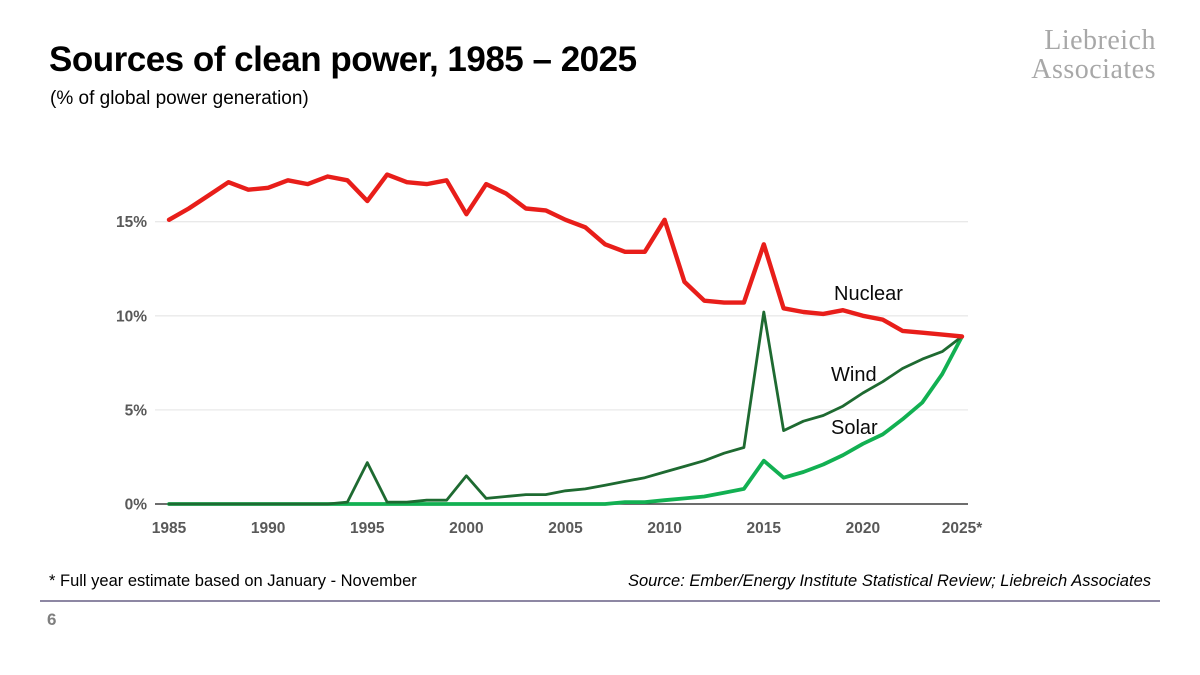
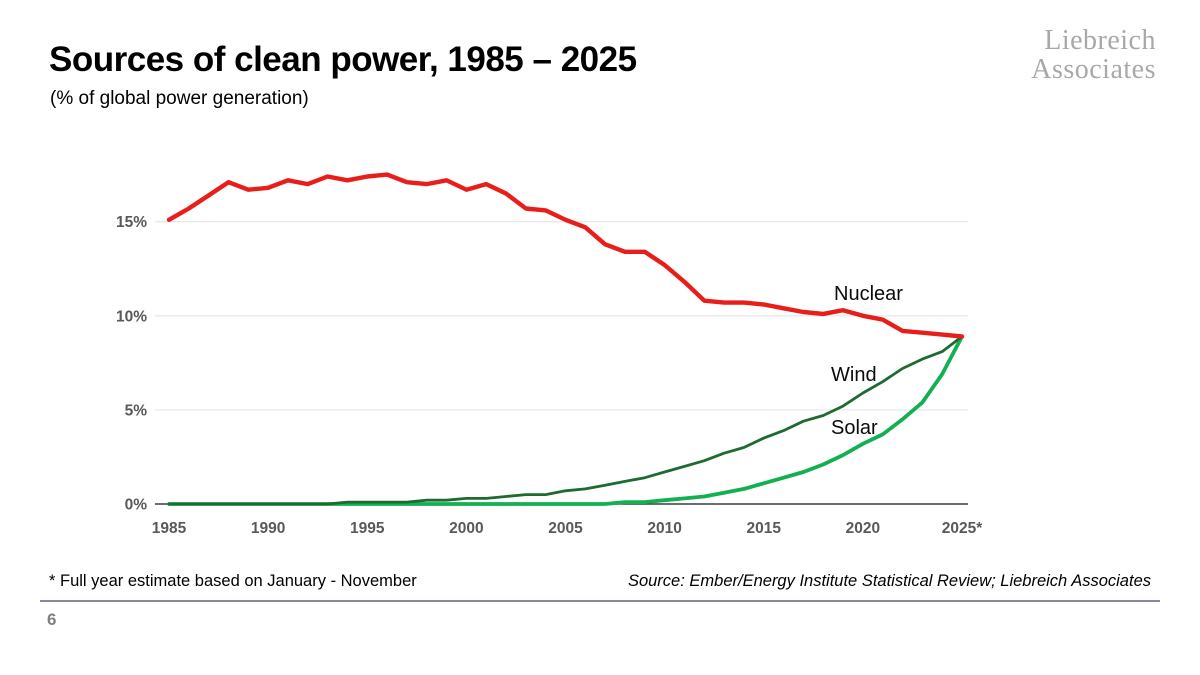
Nuclear/1995: 16.1% -> 17.4%
Wind/1995: 2.2% -> 0.1%
Nuclear/2000: 15.4% -> 16.7%
Wind/2000: 1.5% -> 0.3%
Nuclear/2010: 15.1% -> 12.7%
Nuclear/2015: 13.8% -> 10.6%
Wind/2015: 10.2% -> 3.5%
Solar/2015: 2.3% -> 1.1%
